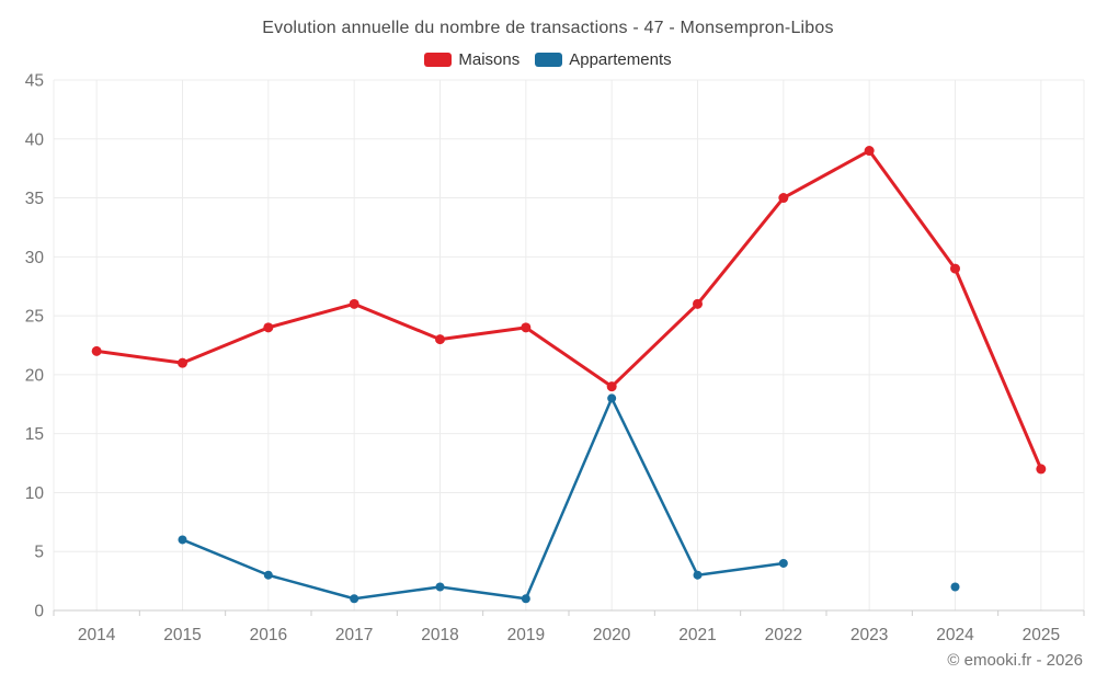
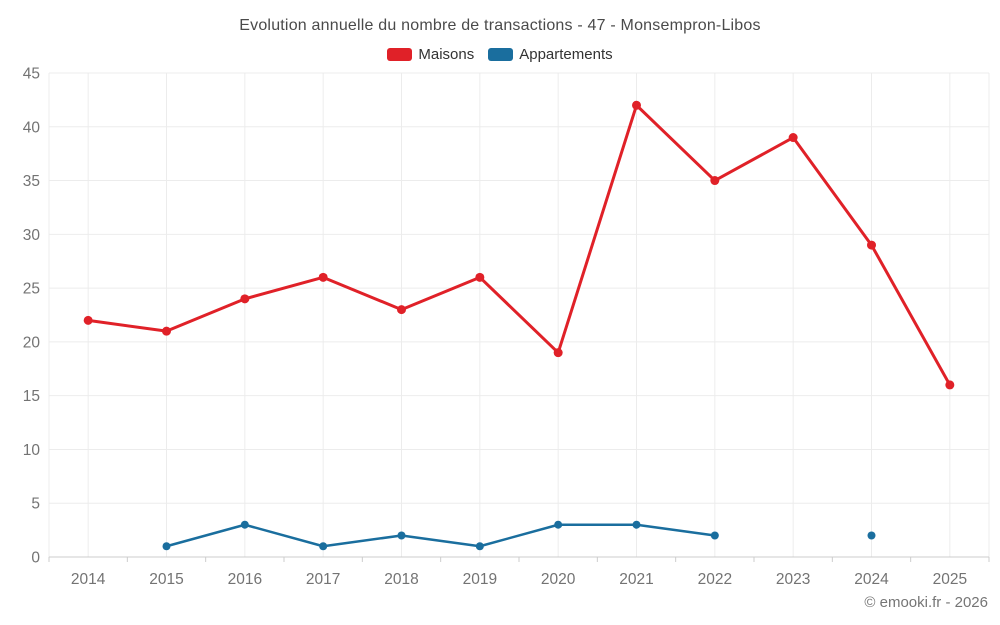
Appartements/2015: 6 -> 1
Maisons/2019: 24 -> 26
Appartements/2020: 18 -> 3
Maisons/2021: 26 -> 42
Appartements/2022: 4 -> 2
Maisons/2025: 12 -> 16
